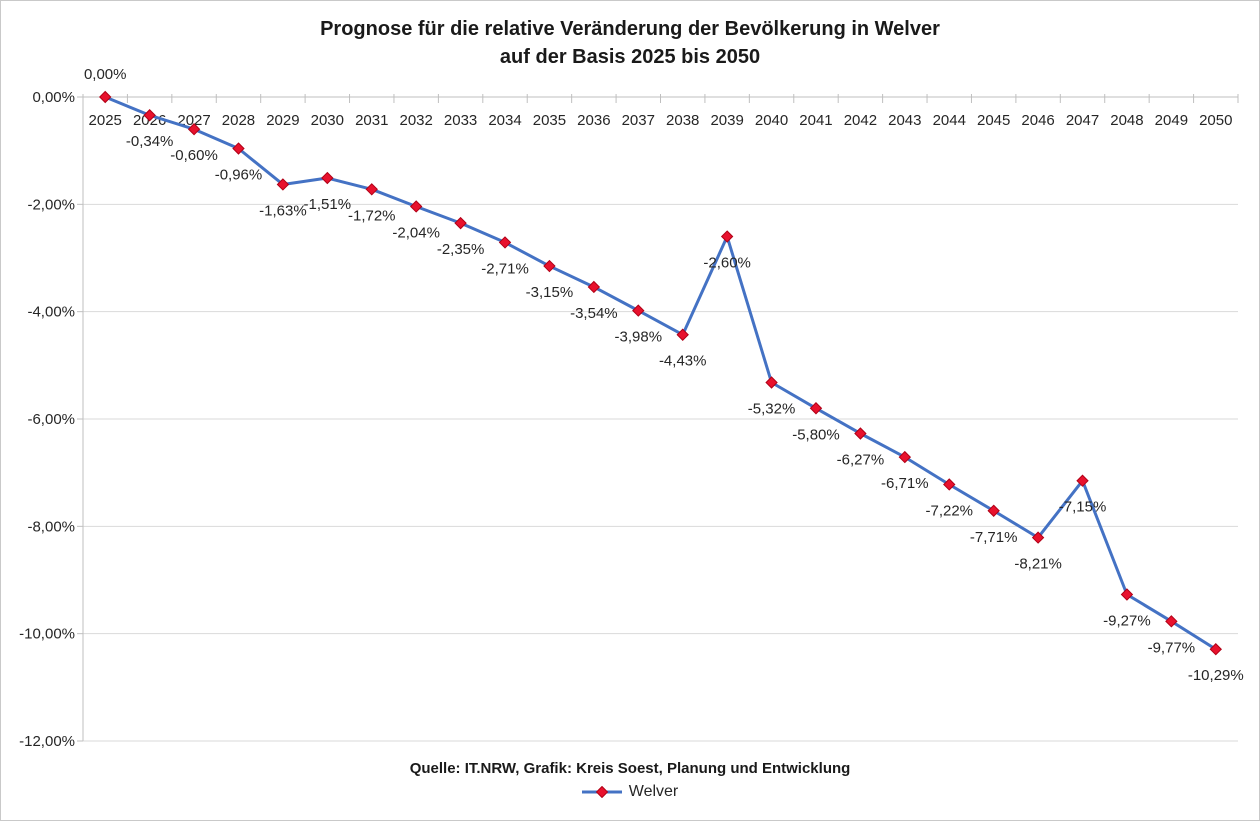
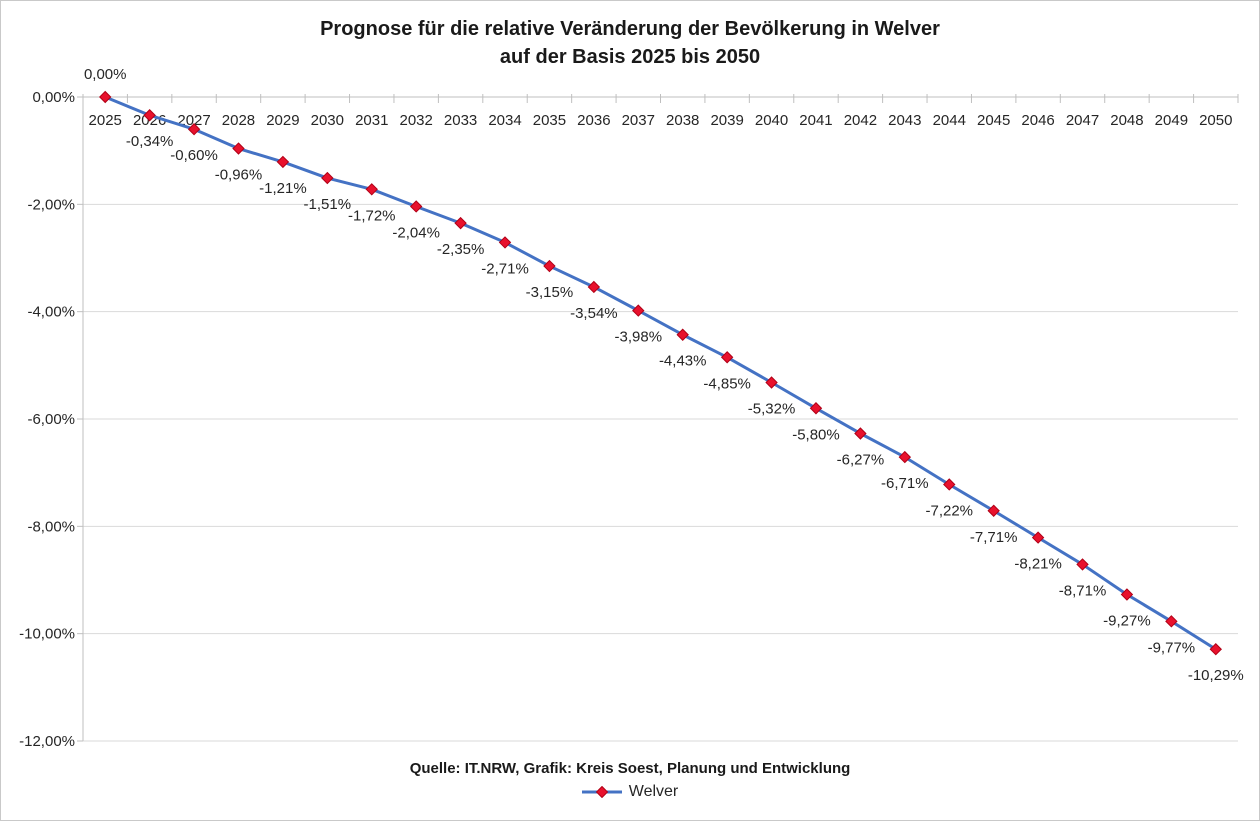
2029: -1,63% -> -1,21%
2039: -2,60% -> -4,85%
2047: -7,15% -> -8,71%
